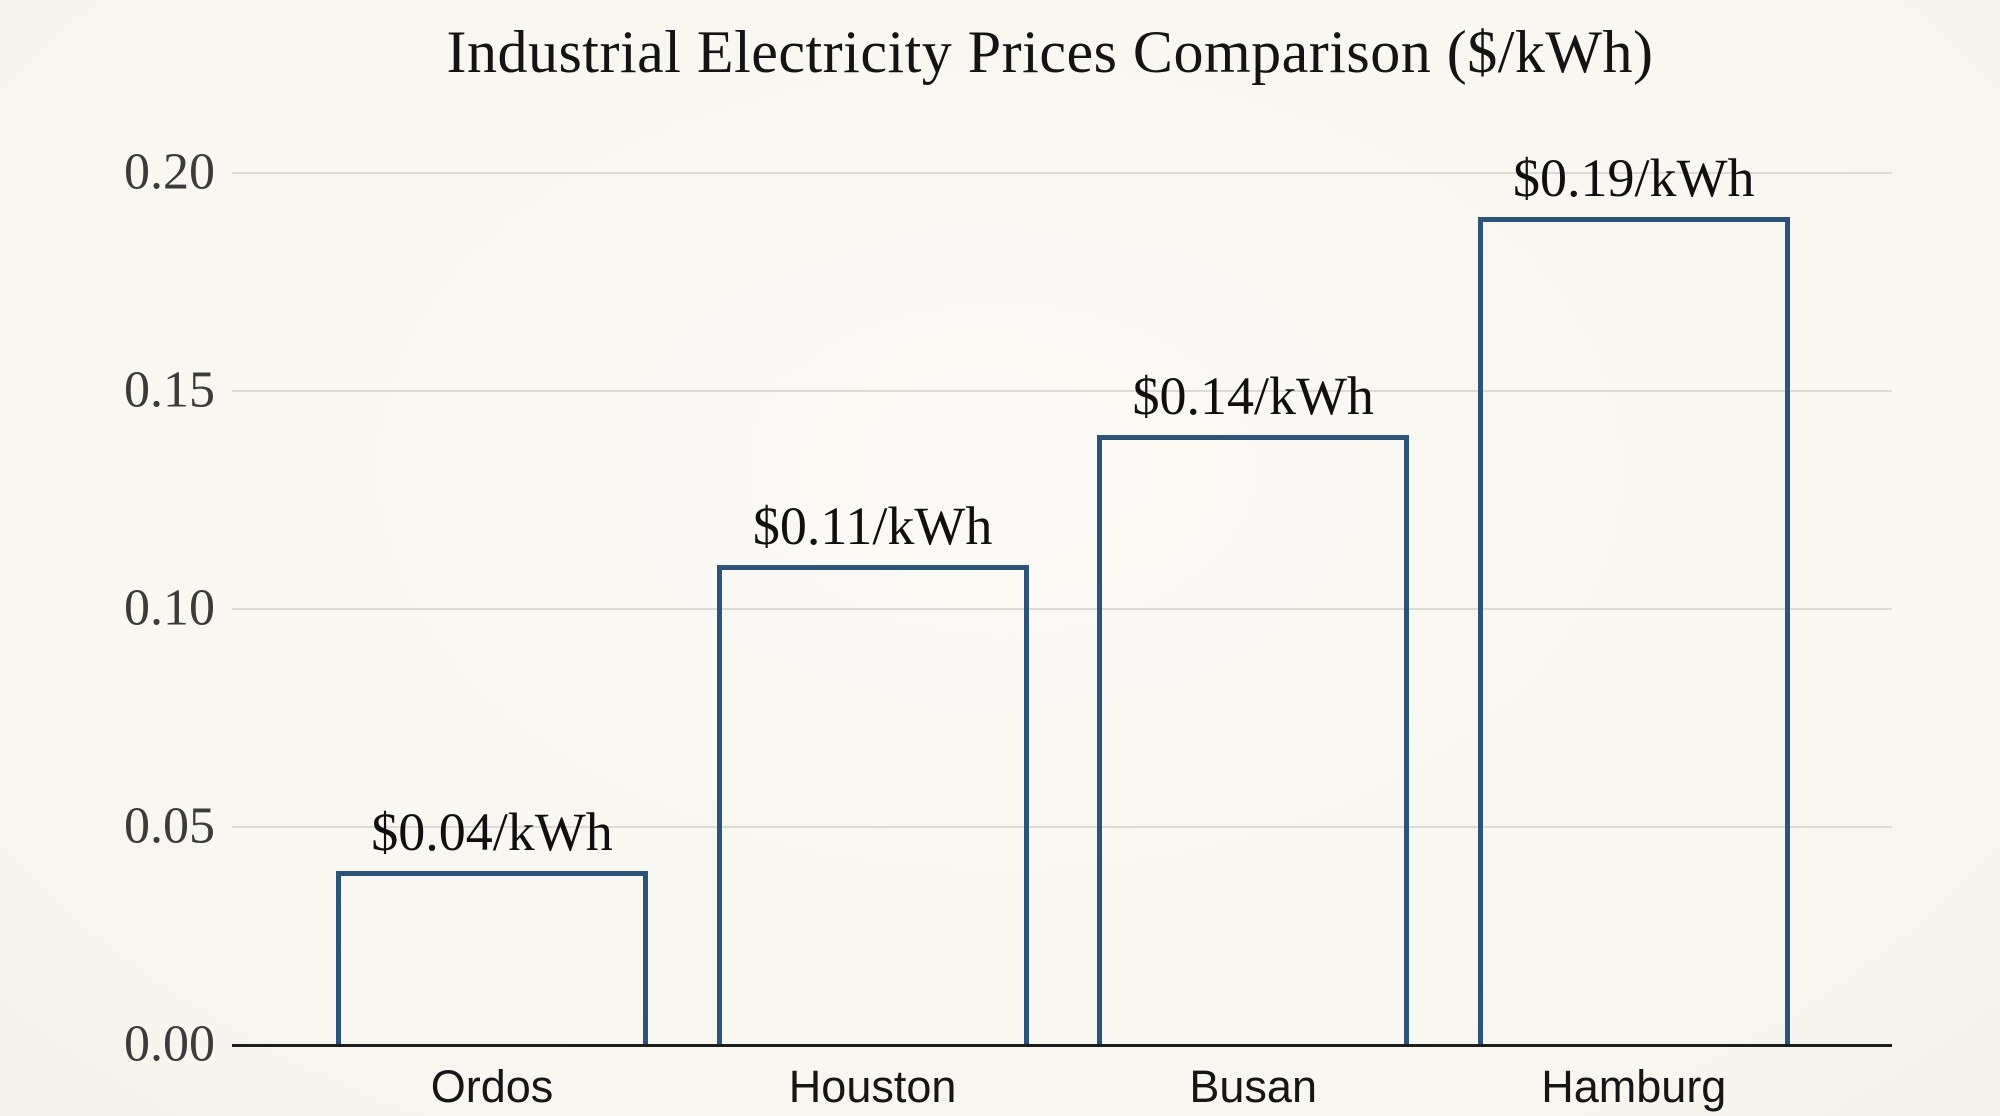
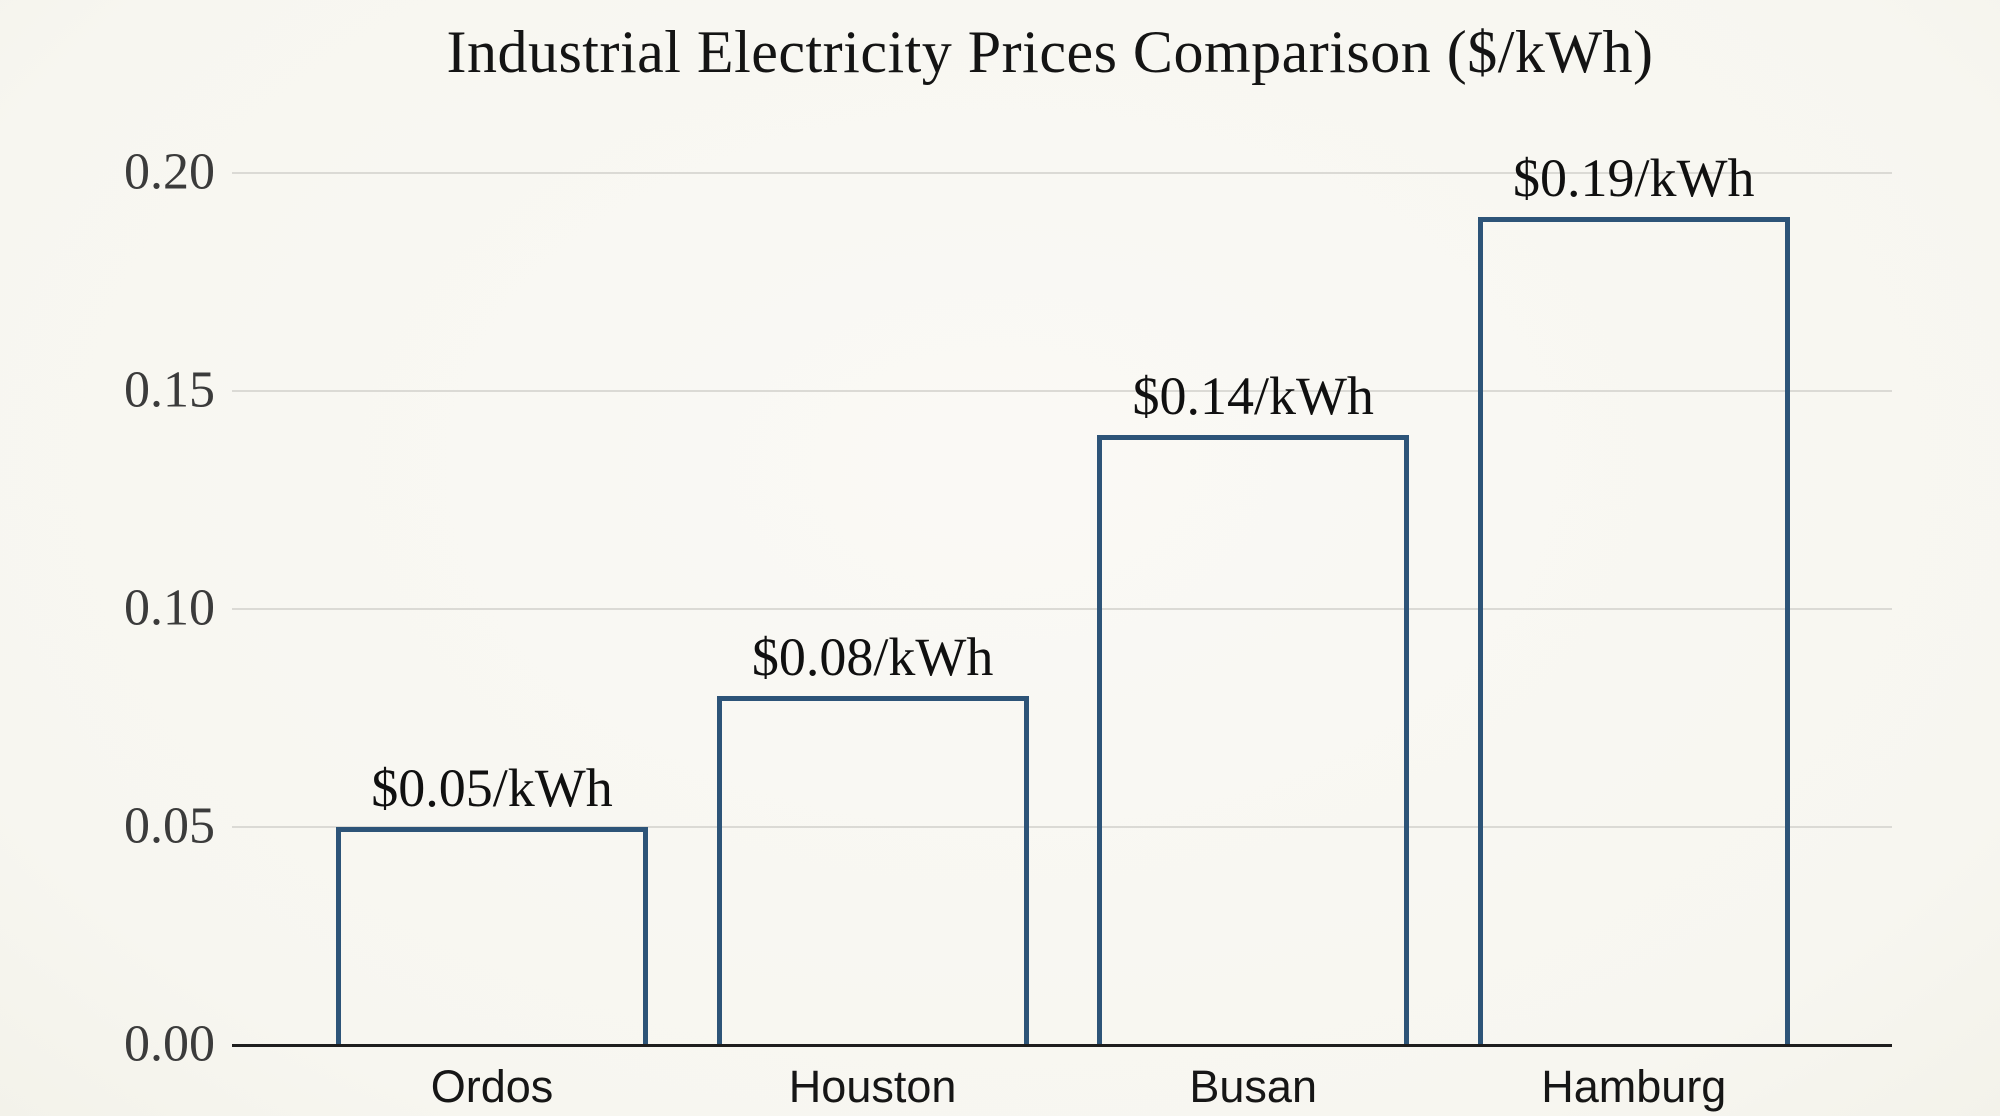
Ordos: 0.04 -> 0.05
Houston: 0.11 -> 0.08
